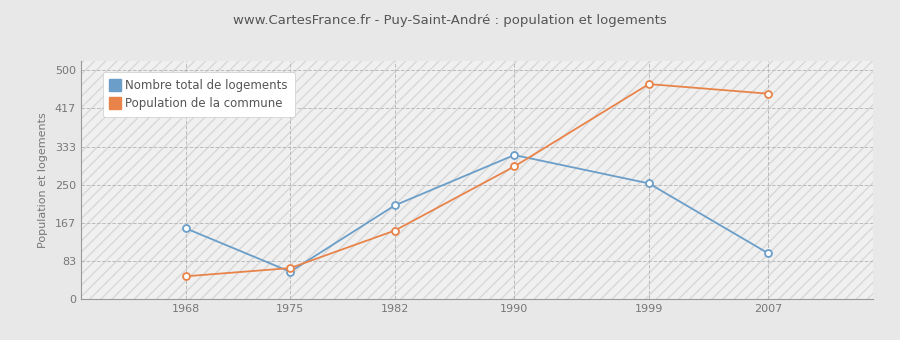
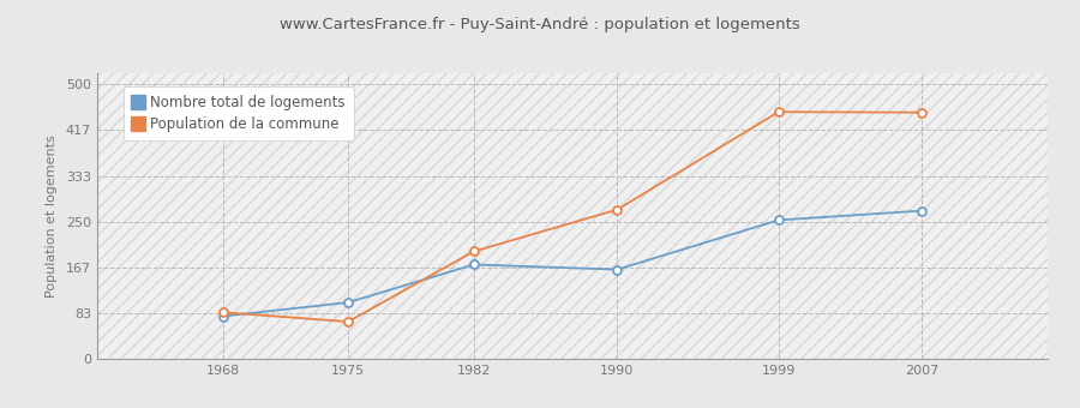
Nombre total de logements/1968: 155 -> 78
Population de la commune/1968: 50 -> 85
Nombre total de logements/1975: 60 -> 103
Nombre total de logements/1982: 205 -> 172
Population de la commune/1982: 150 -> 196
Nombre total de logements/1990: 315 -> 163
Population de la commune/1990: 290 -> 272
Population de la commune/1999: 470 -> 450
Nombre total de logements/2007: 100 -> 270
